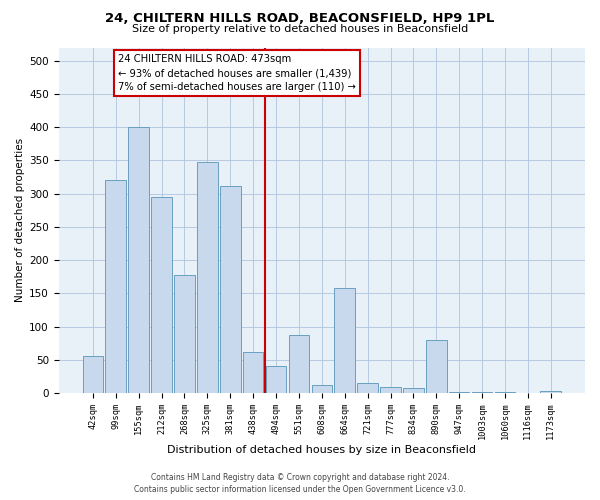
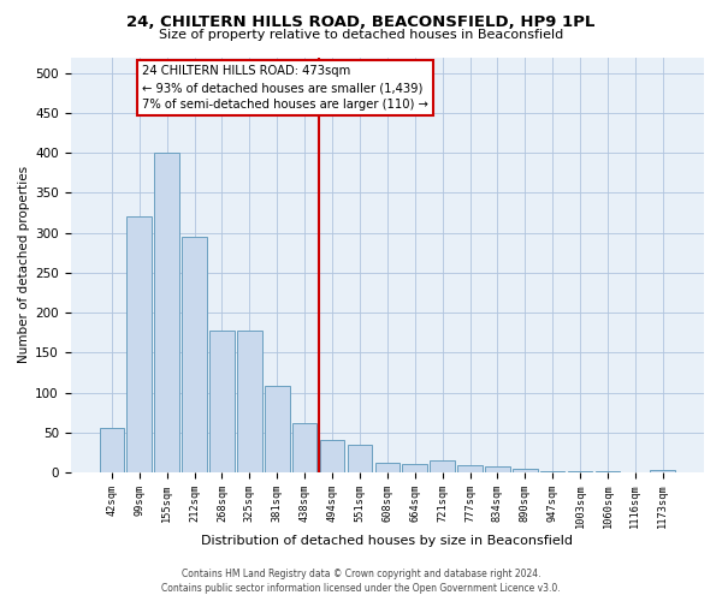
325sqm: 348 -> 178
381sqm: 312 -> 108
551sqm: 88 -> 35
664sqm: 158 -> 10
890sqm: 80 -> 4
